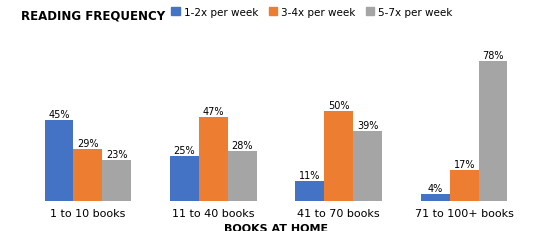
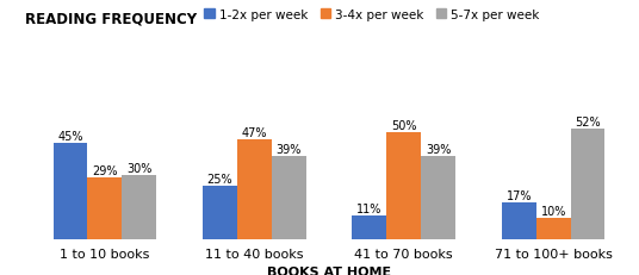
5-7x per week/1 to 10 books: 23% -> 30%
5-7x per week/11 to 40 books: 28% -> 39%
1-2x per week/71 to 100+ books: 4% -> 17%
3-4x per week/71 to 100+ books: 17% -> 10%
5-7x per week/71 to 100+ books: 78% -> 52%
